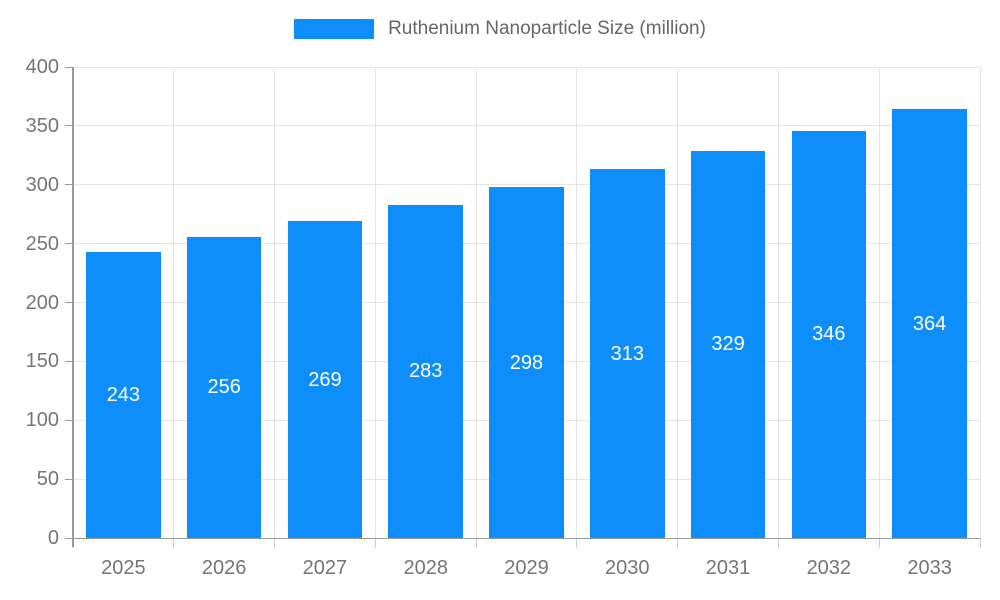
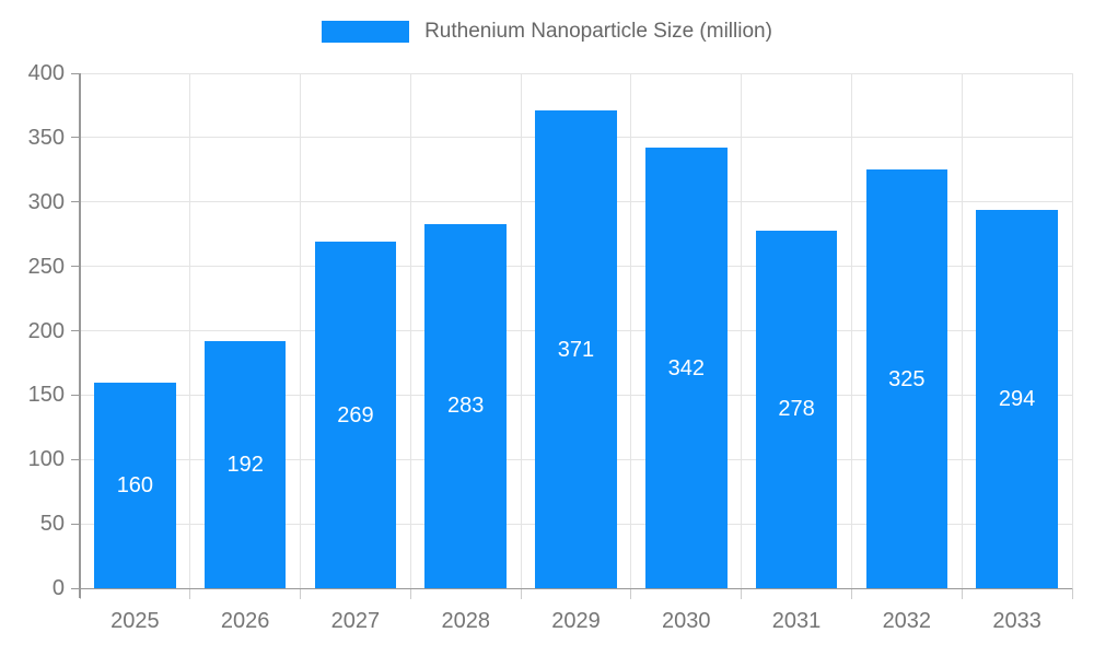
2025: 243 -> 160
2026: 256 -> 192
2029: 298 -> 371
2030: 313 -> 342
2031: 329 -> 278
2032: 346 -> 325
2033: 364 -> 294
